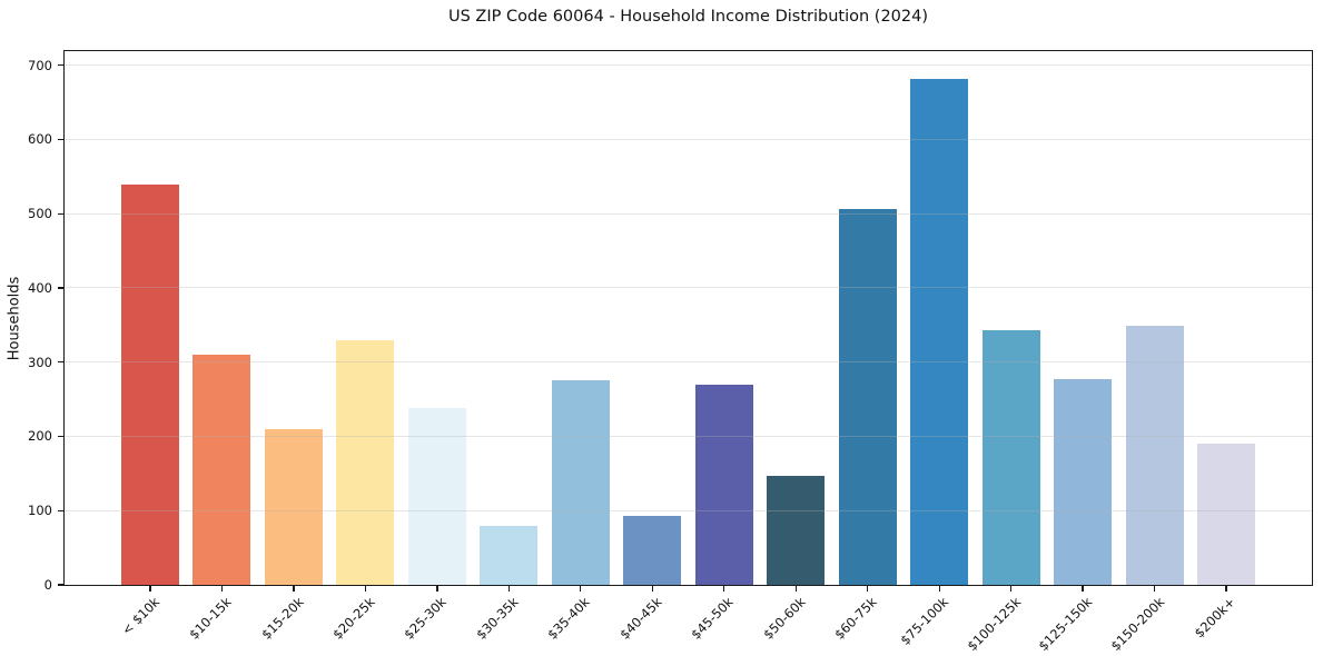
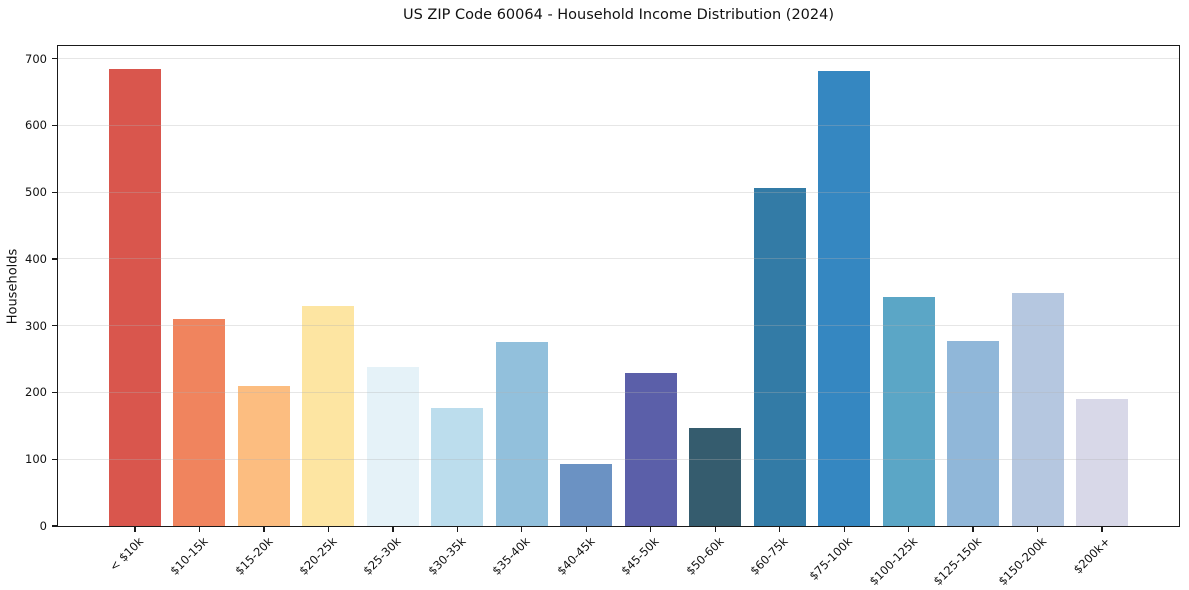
< $10k: 540 -> 680
$30-35k: 80 -> 180
$45-50k: 270 -> 230
